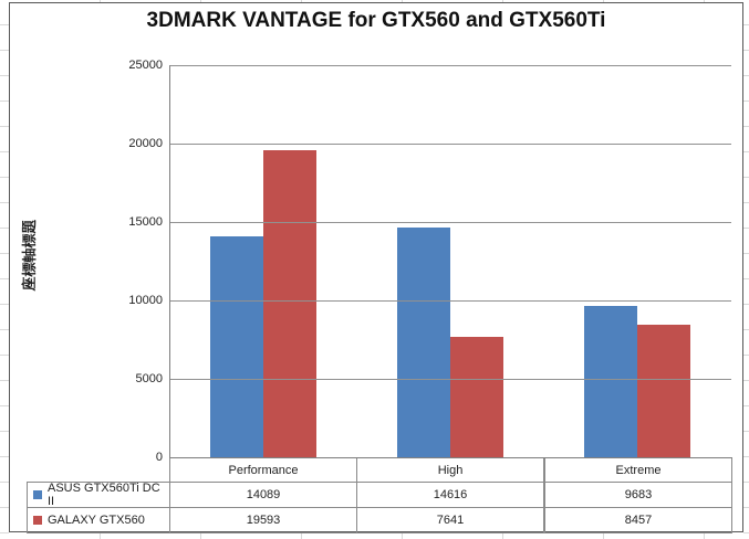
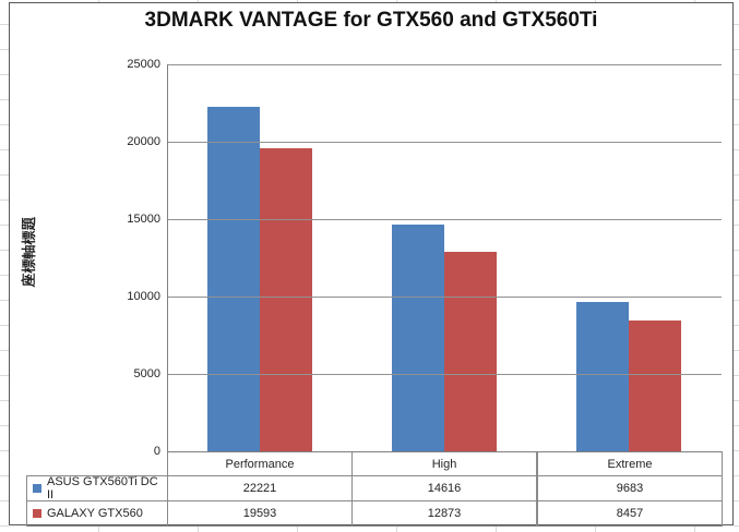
ASUS GTX560Ti DC II/Performance: 14089 -> 22221
GALAXY GTX560/High: 7641 -> 12873
